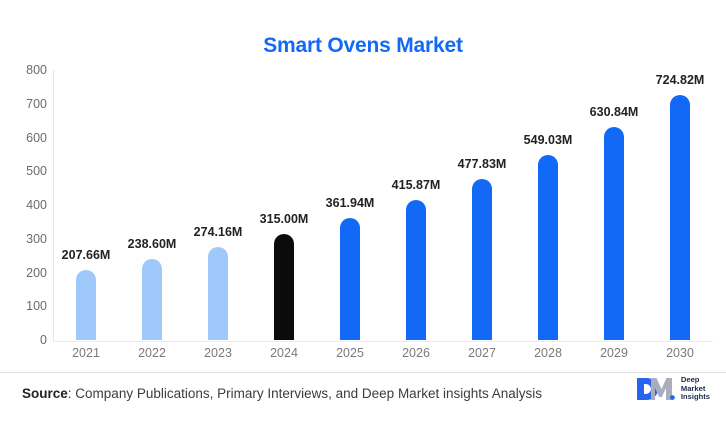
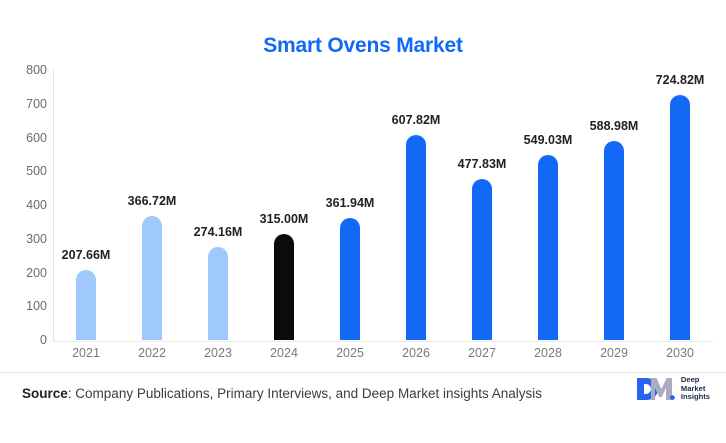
2022: 238.60M -> 366.72M
2026: 415.87M -> 607.82M
2029: 630.84M -> 588.98M
